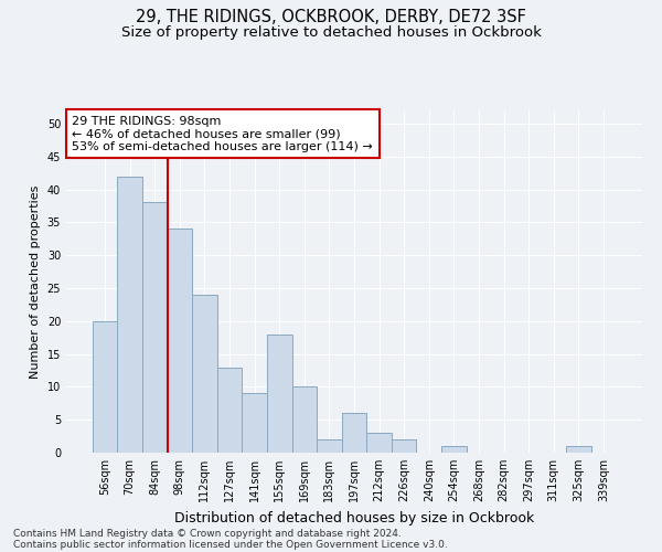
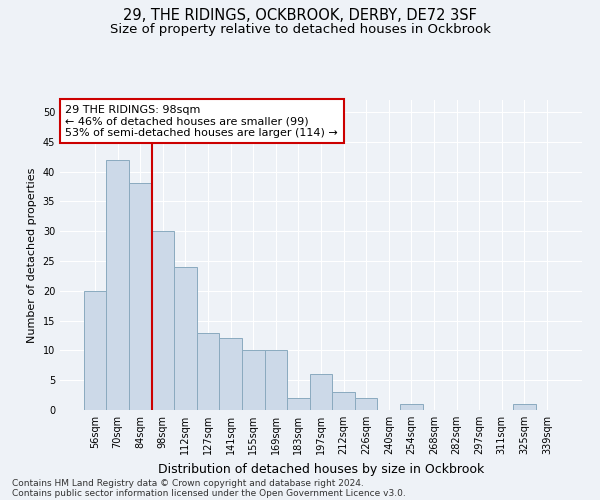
98sqm: 34 -> 30
141sqm: 9 -> 12
155sqm: 18 -> 10
